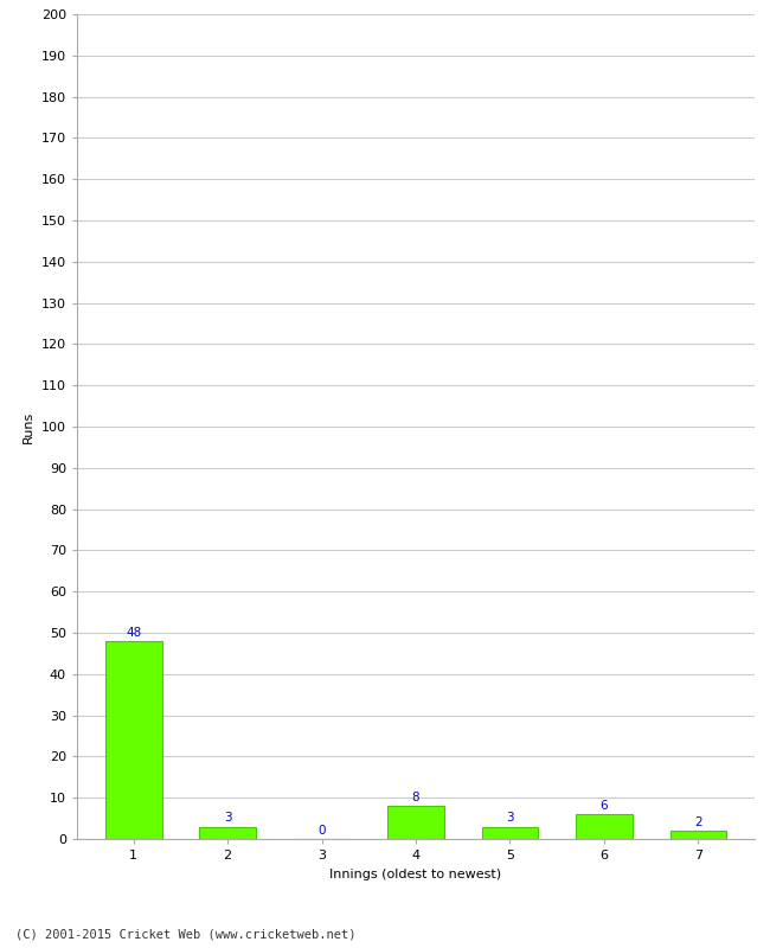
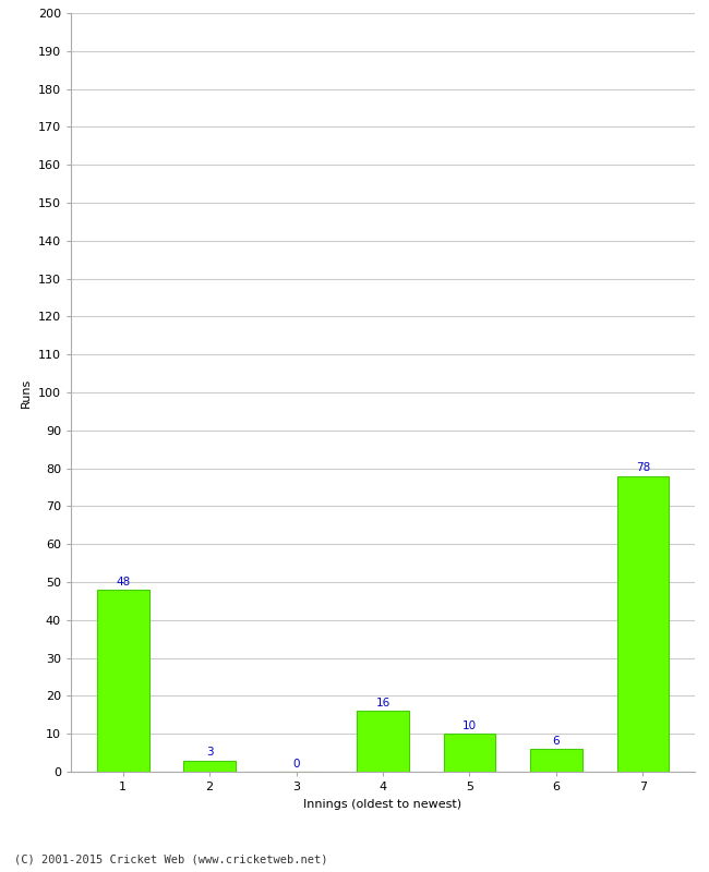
4: 8 -> 16
5: 3 -> 10
7: 2 -> 78
